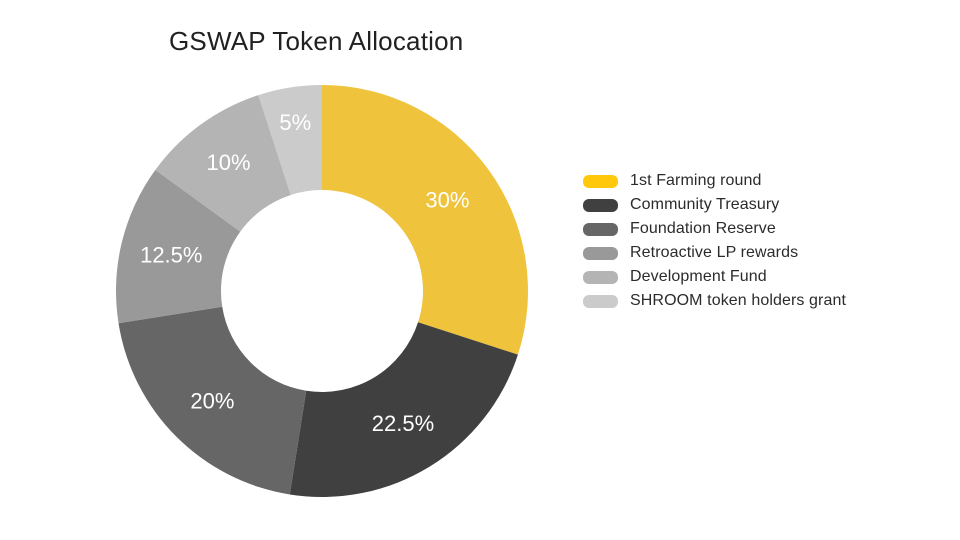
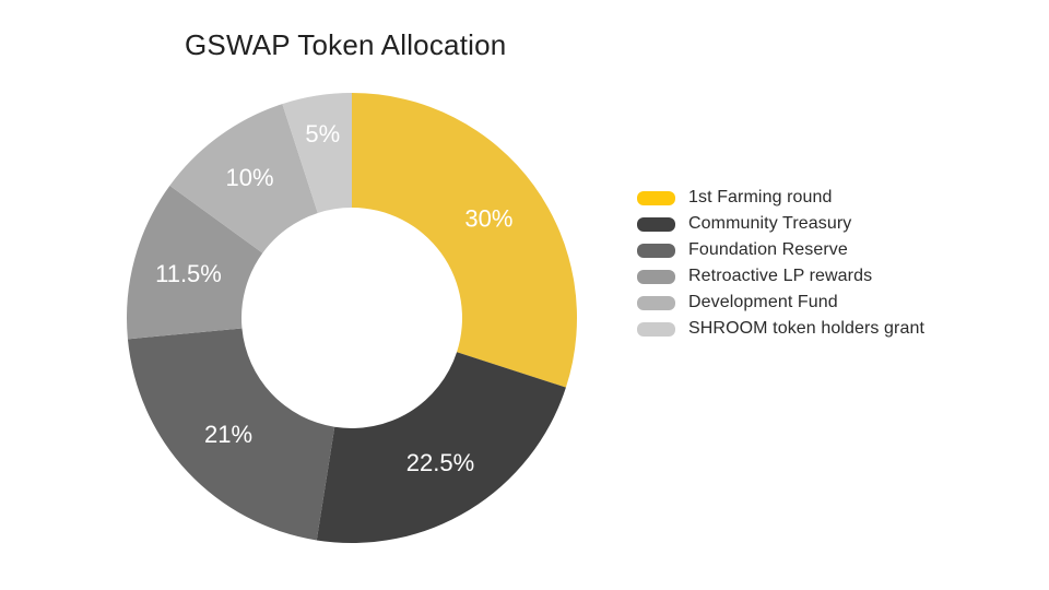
Foundation Reserve: 20% -> 21%
Retroactive LP rewards: 12.5% -> 11.5%
